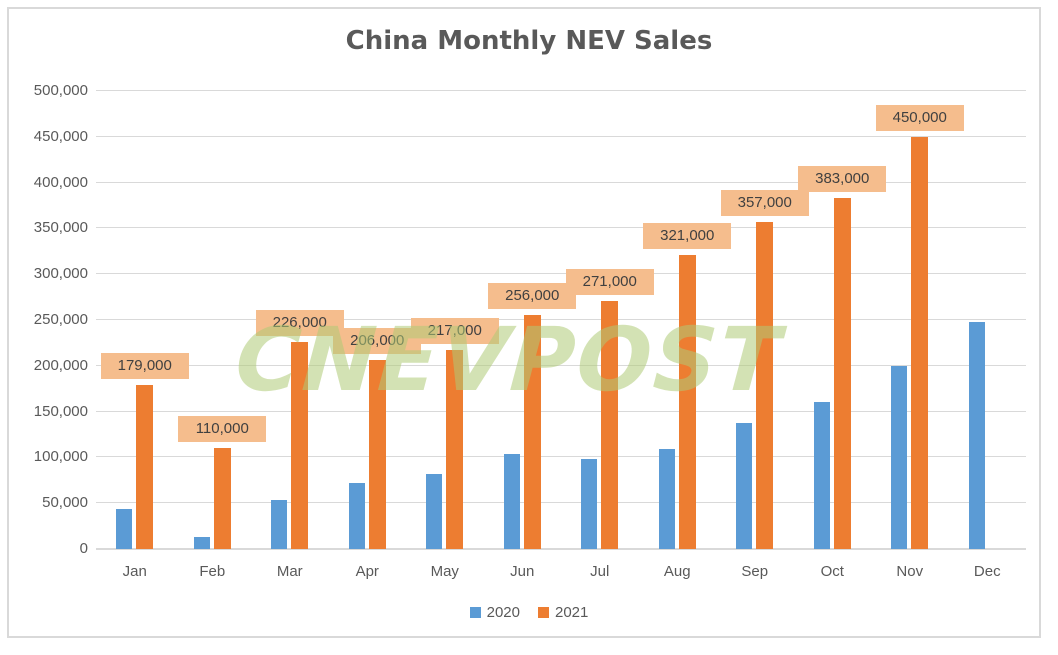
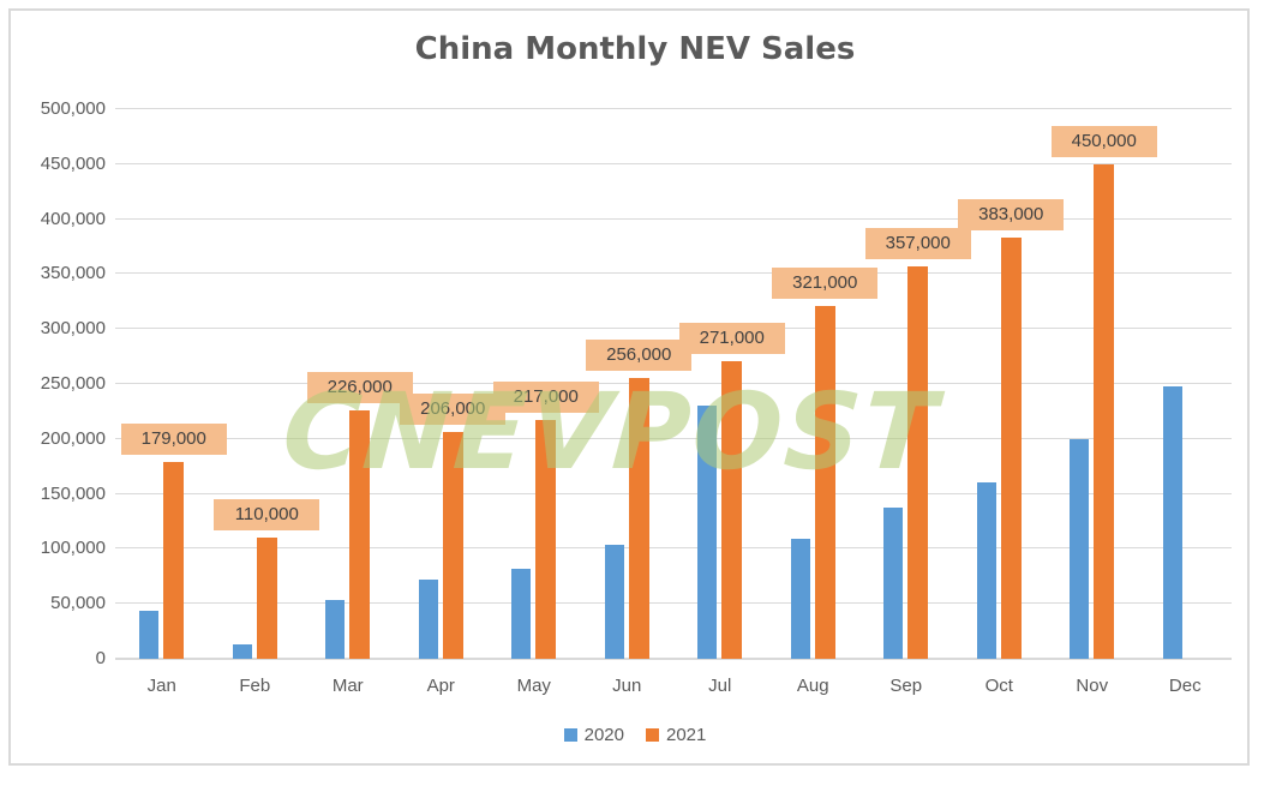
2020/Jul: 100000 -> 230000
